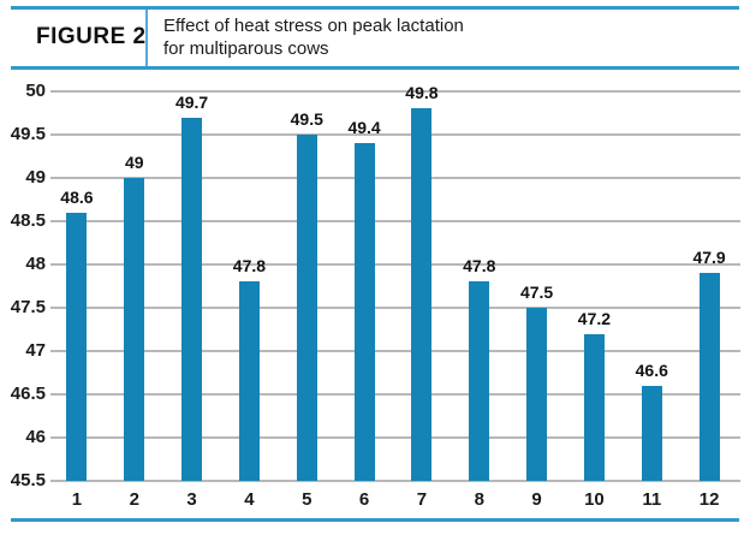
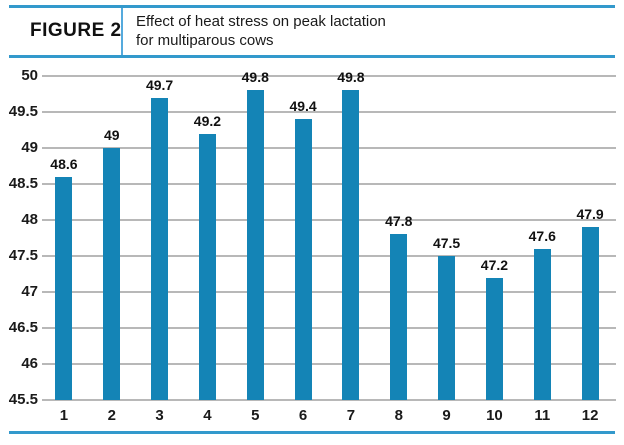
4: 47.8 -> 49.2
5: 49.5 -> 49.8
11: 46.6 -> 47.6
